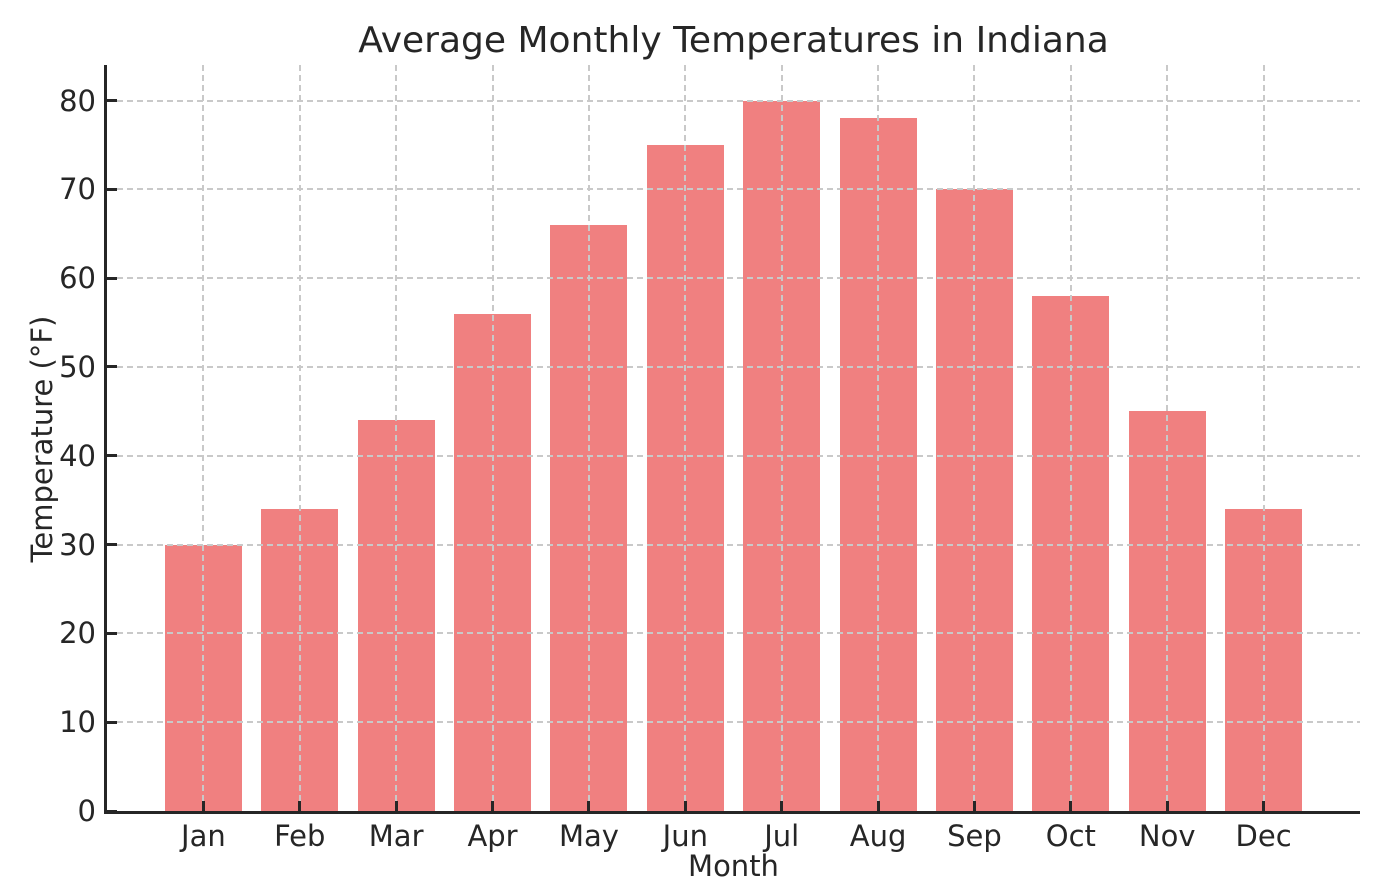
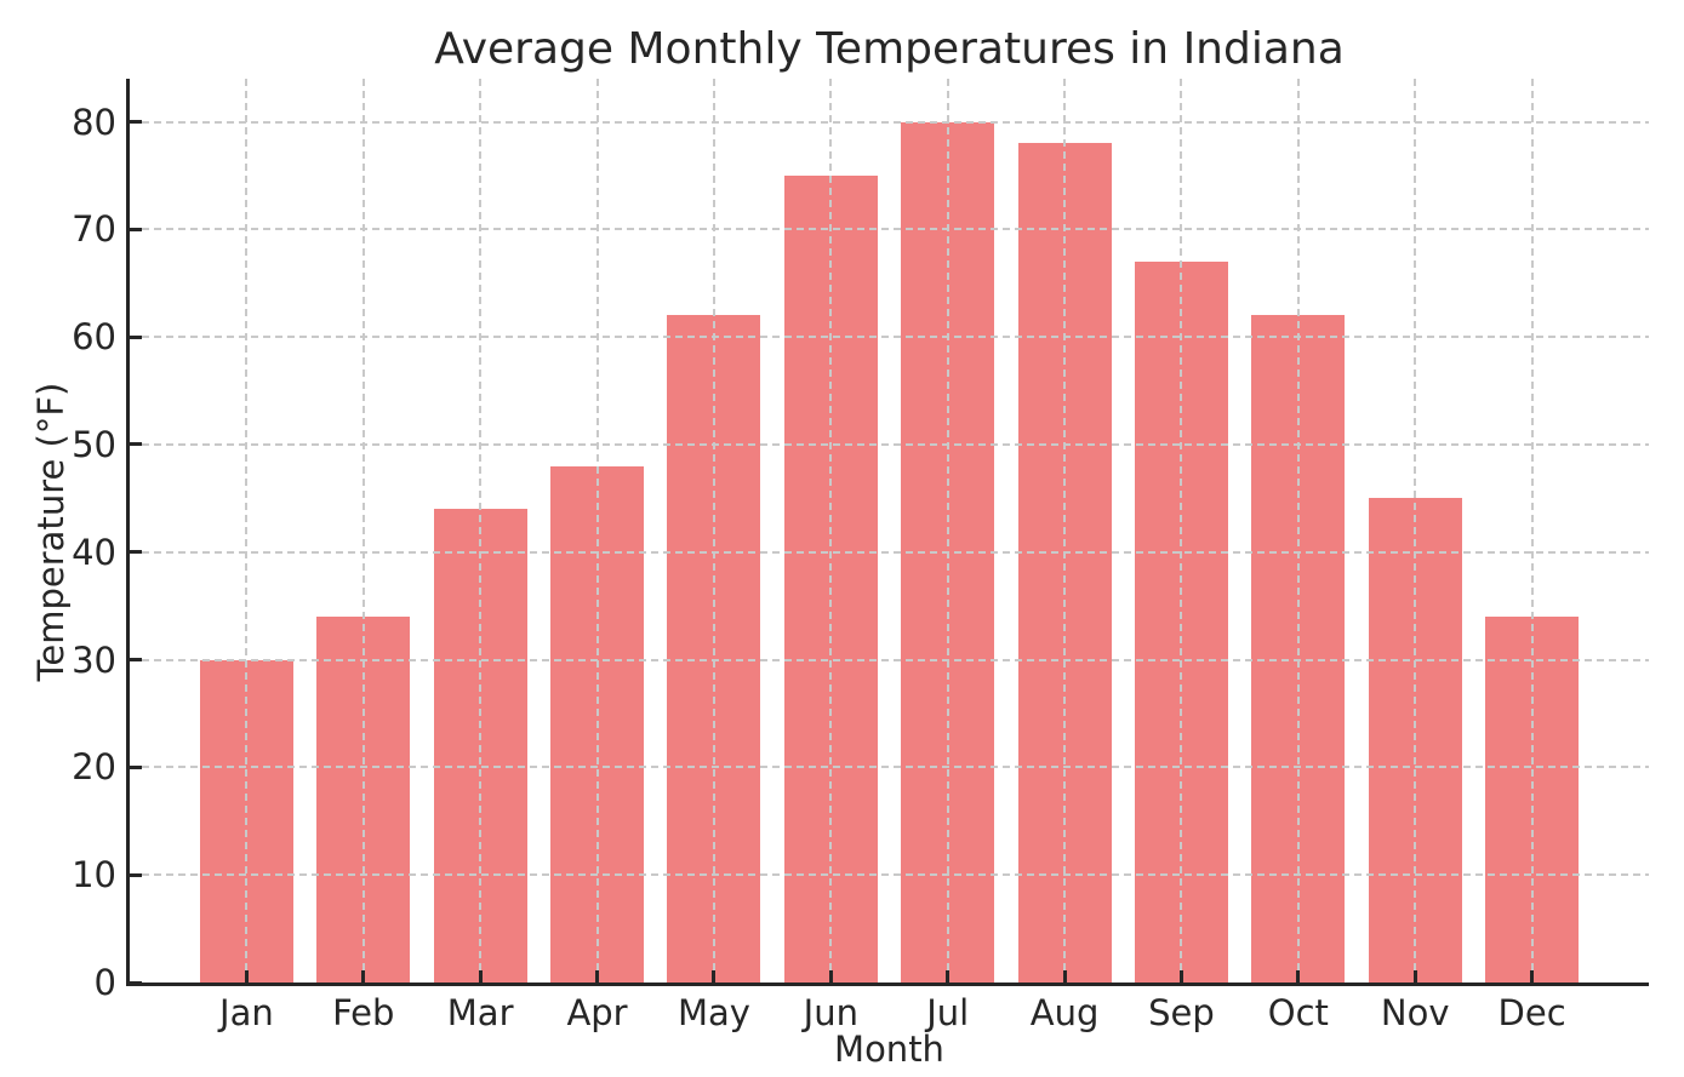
Apr: 56 -> 48
May: 66 -> 62
Sep: 70 -> 67
Oct: 58 -> 62
